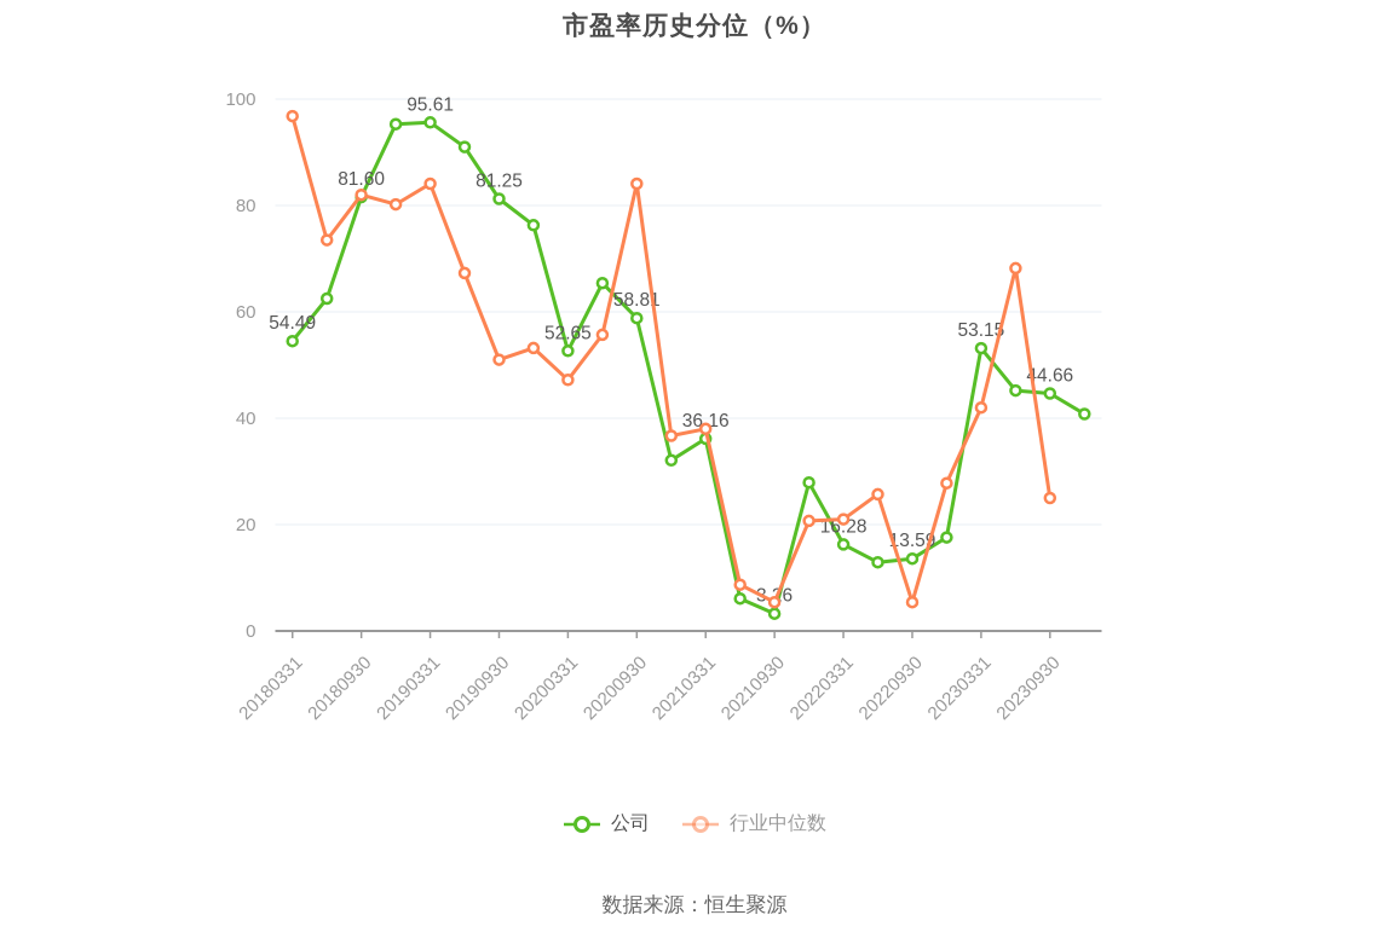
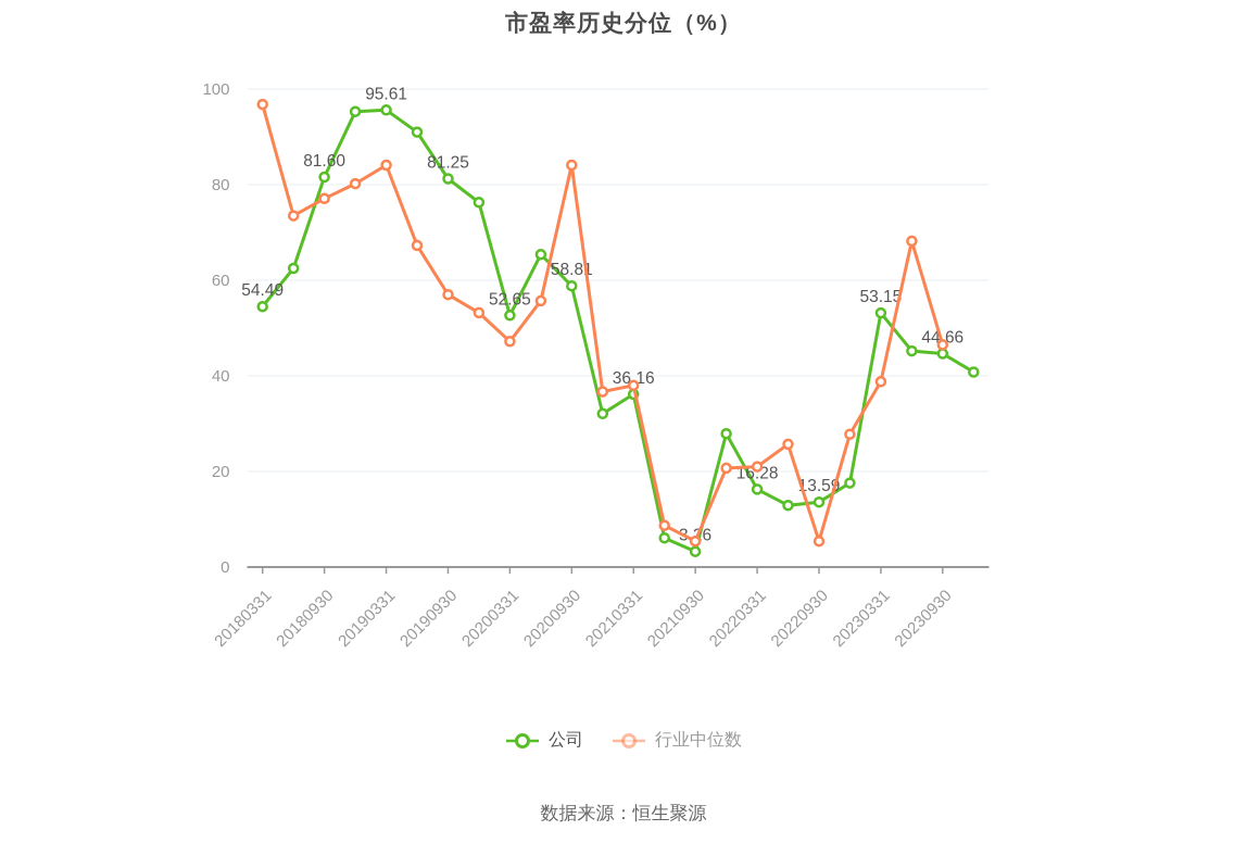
行业中位数/20180930: 82 -> 77
行业中位数/20190930: 51 -> 57
行业中位数/20230331: 42 -> 39
行业中位数/20230930: 25 -> 46
